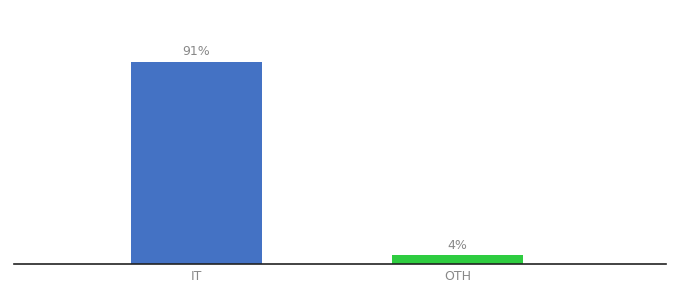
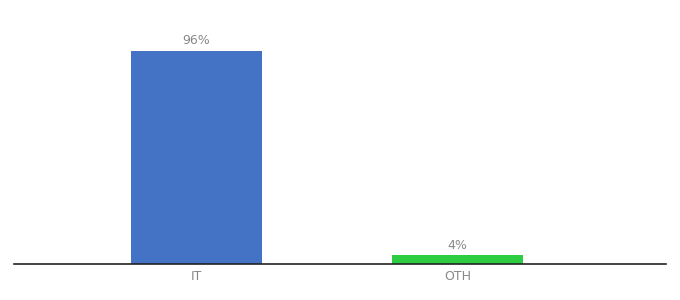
IT: 91% -> 96%
